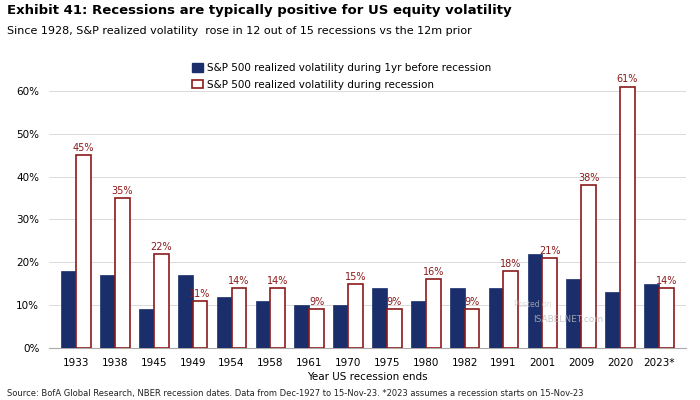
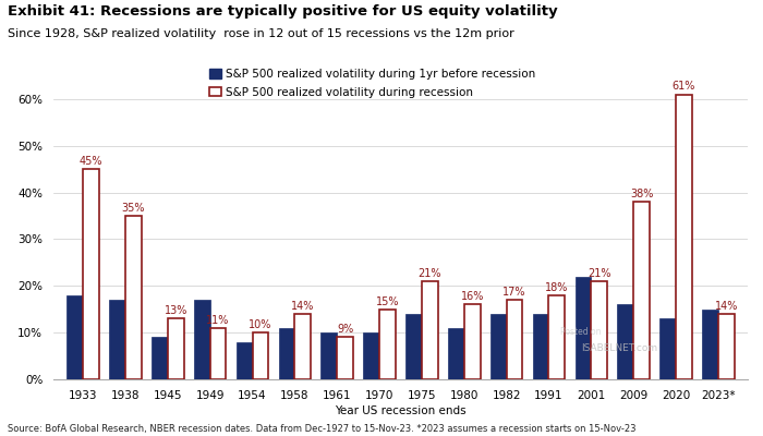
S&P 500 realized volatility during recession/1945: 22% -> 13%
S&P 500 realized volatility during 1yr before recession/1954: 12% -> 8%
S&P 500 realized volatility during recession/1954: 14% -> 10%
S&P 500 realized volatility during recession/1975: 9% -> 21%
S&P 500 realized volatility during recession/1982: 9% -> 17%
